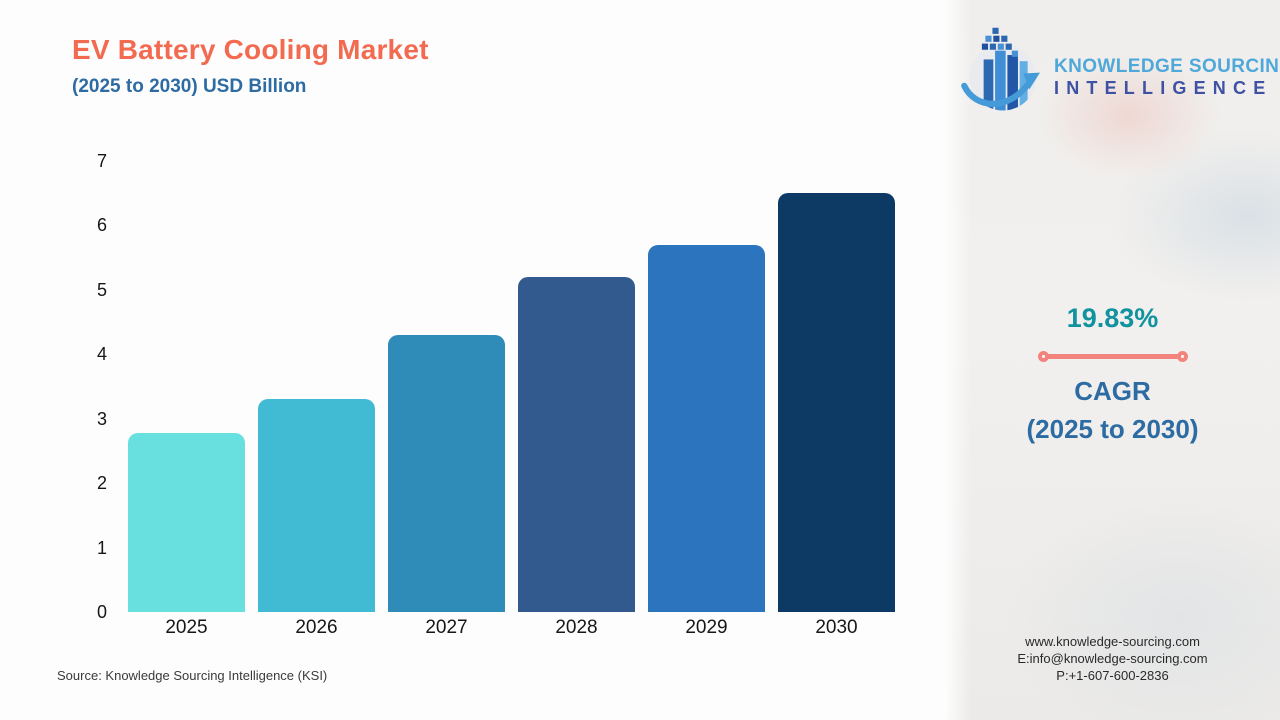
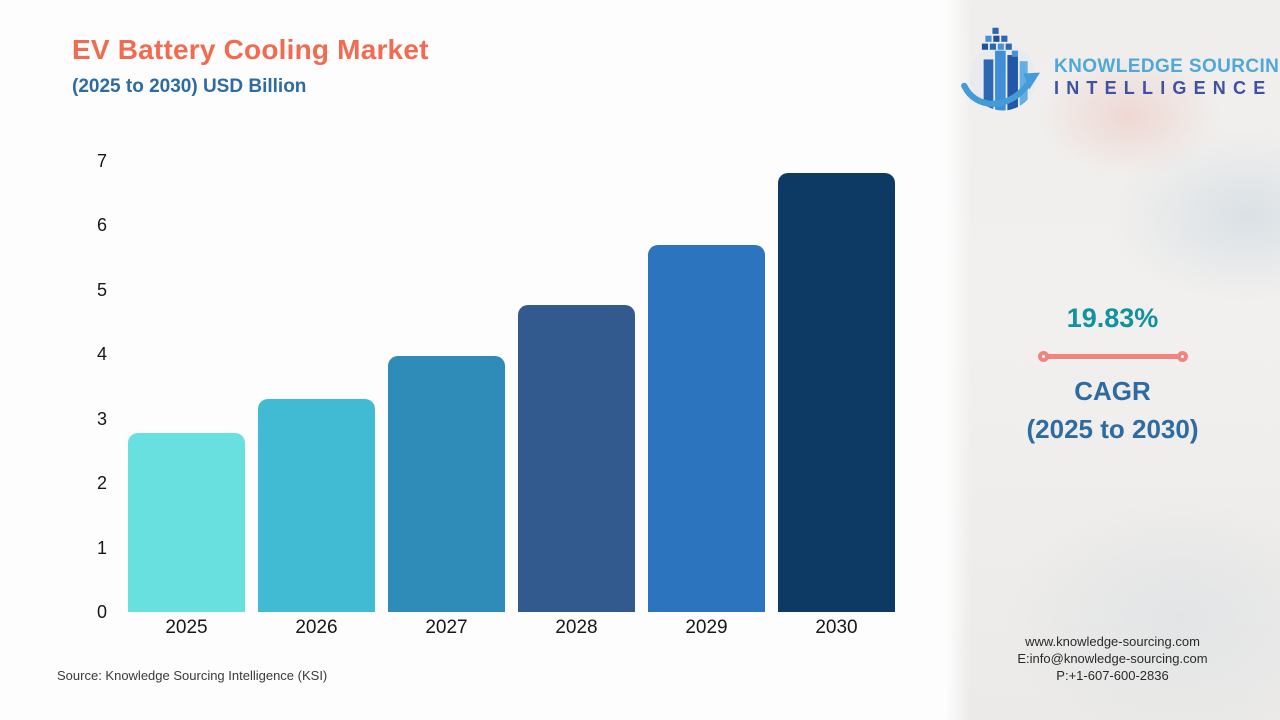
2027: 4.3 -> 4.0
2028: 5.2 -> 4.8
2030: 6.5 -> 6.8
